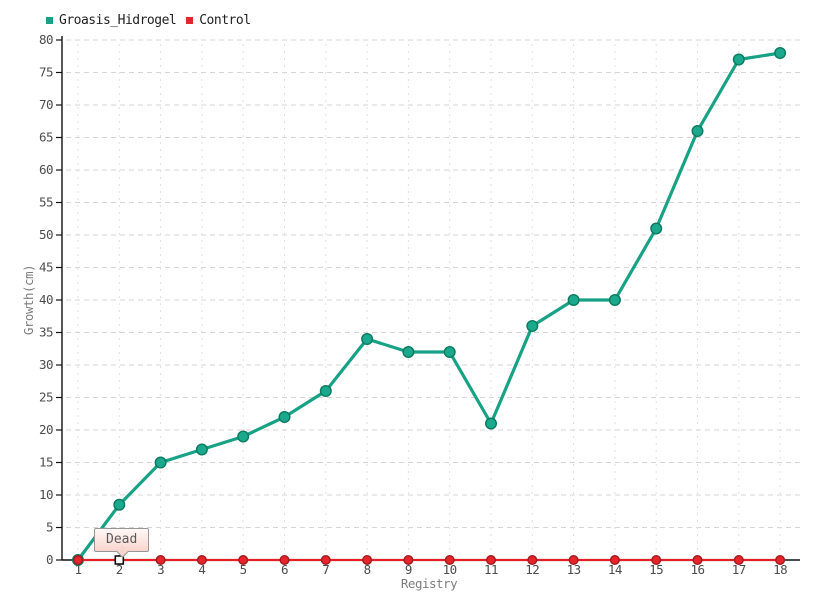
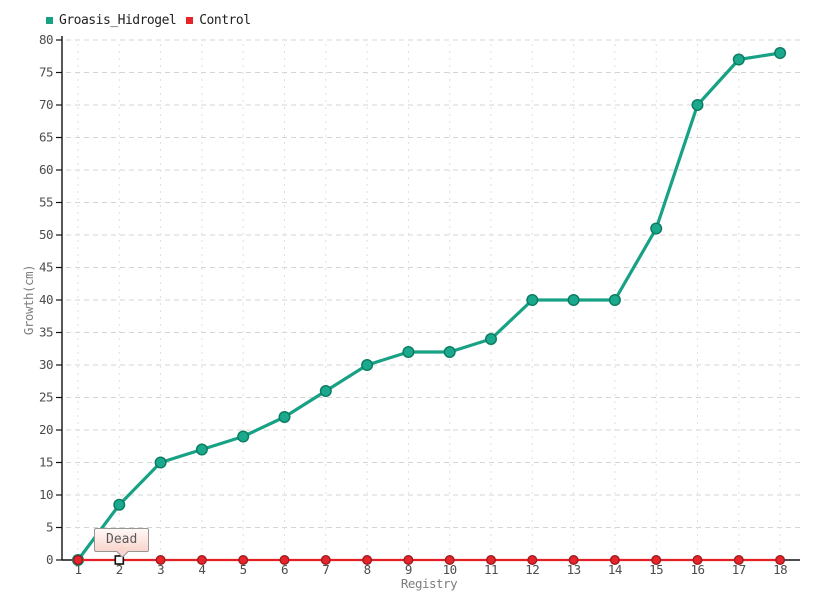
Groasis_Hidrogel/8: 34 -> 30
Groasis_Hidrogel/11: 21 -> 34
Groasis_Hidrogel/12: 36 -> 40
Groasis_Hidrogel/16: 66 -> 70
